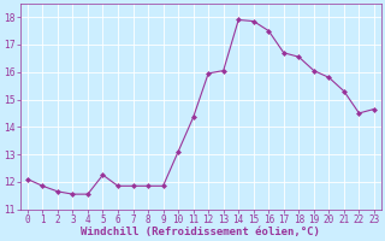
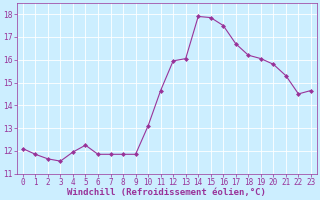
4: 11.55 -> 11.95
11: 14.35 -> 14.65
18: 16.55 -> 16.20
